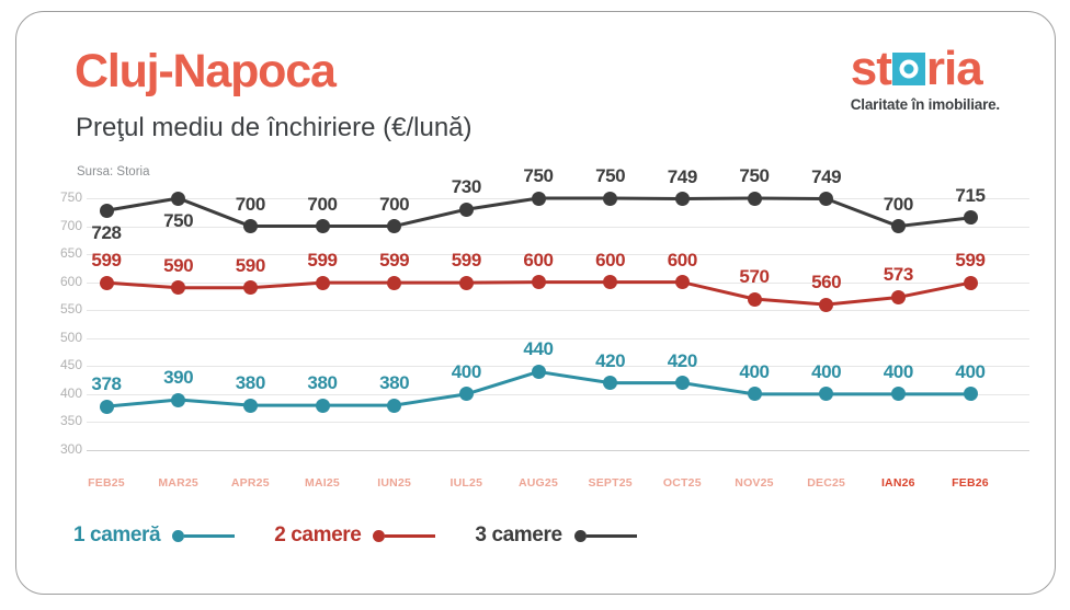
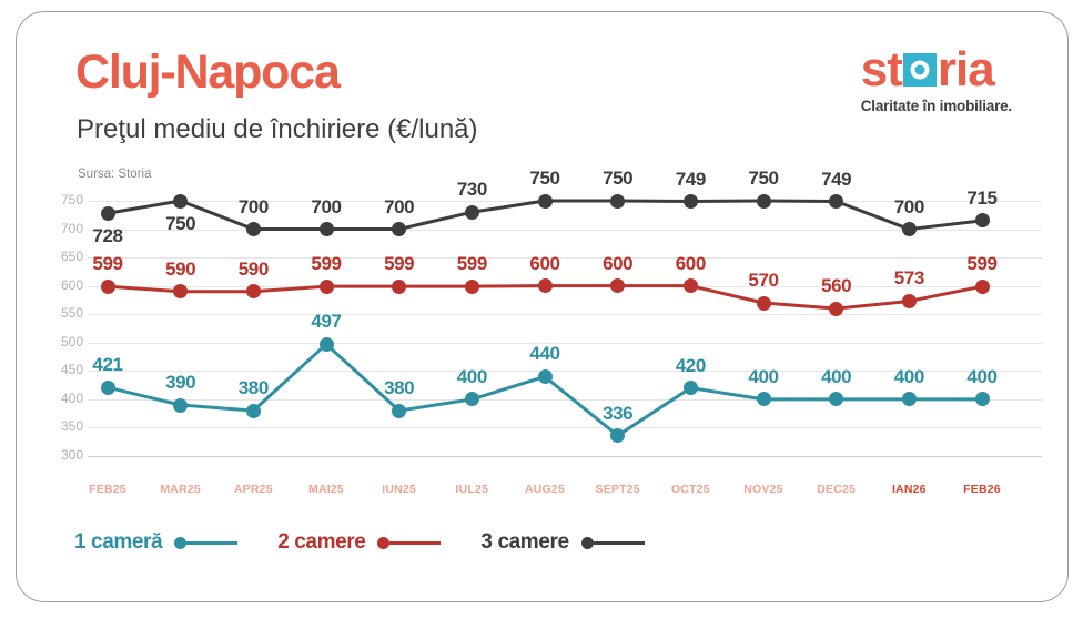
1 cameră/FEB25: 378 -> 421
1 cameră/MAI25: 380 -> 497
1 cameră/SEPT25: 420 -> 336
